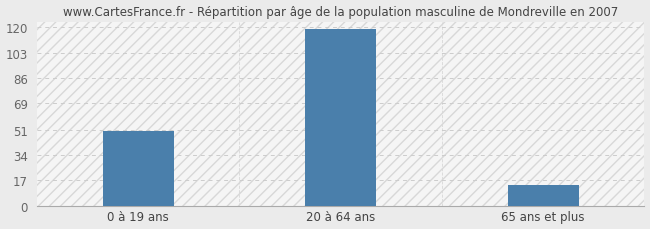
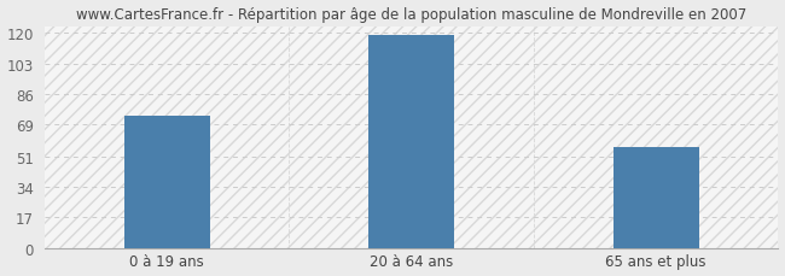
0 à 19 ans: 50 -> 74
65 ans et plus: 14 -> 56
